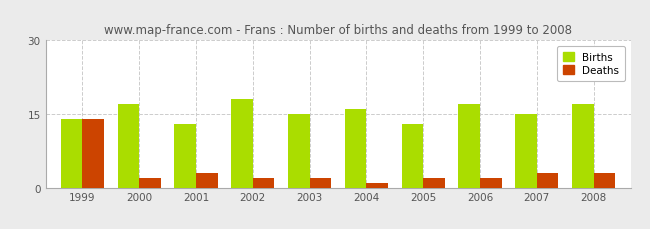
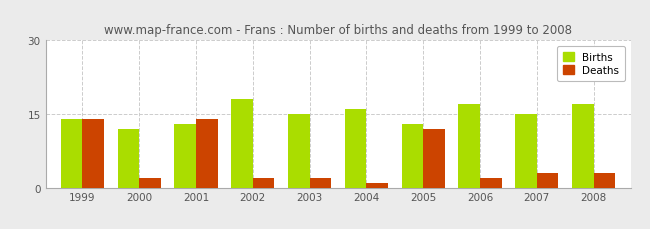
Births/2000: 17 -> 12
Deaths/2001: 3 -> 14
Deaths/2005: 2 -> 12
